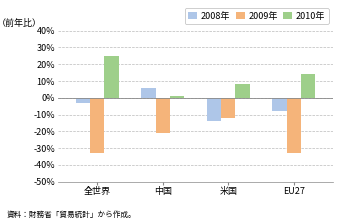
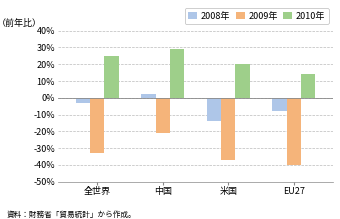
2008年/中国: 6% -> 2%
2010年/中国: 1% -> 29%
2009年/米国: -12% -> -37%
2010年/米国: 8% -> 20%
2009年/EU27: -33% -> -40%
